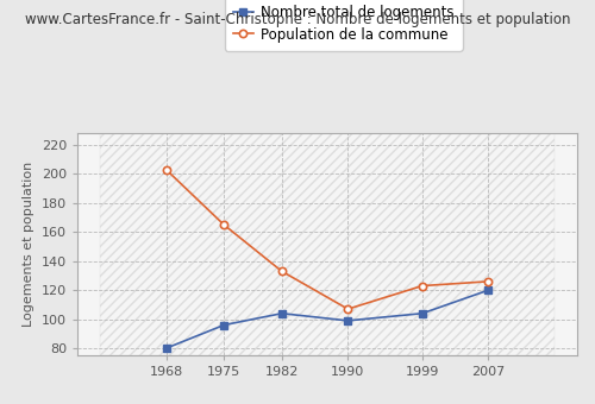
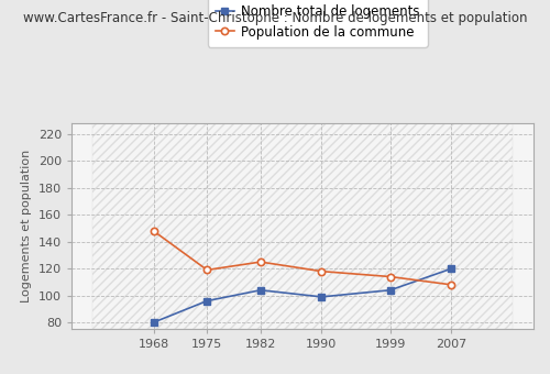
Population de la commune/1968: 203 -> 148
Population de la commune/1975: 165 -> 119
Population de la commune/1982: 133 -> 125
Population de la commune/1990: 107 -> 118
Population de la commune/1999: 123 -> 114
Population de la commune/2007: 126 -> 108
